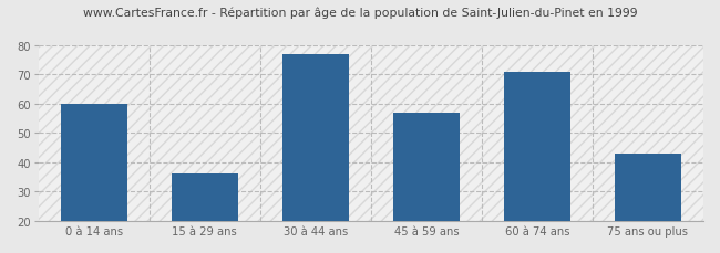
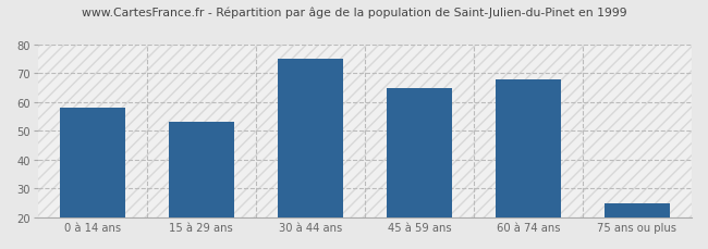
0 à 14 ans: 60 -> 58
15 à 29 ans: 36 -> 53
30 à 44 ans: 77 -> 75
45 à 59 ans: 57 -> 65
60 à 74 ans: 71 -> 68
75 ans ou plus: 43 -> 25
